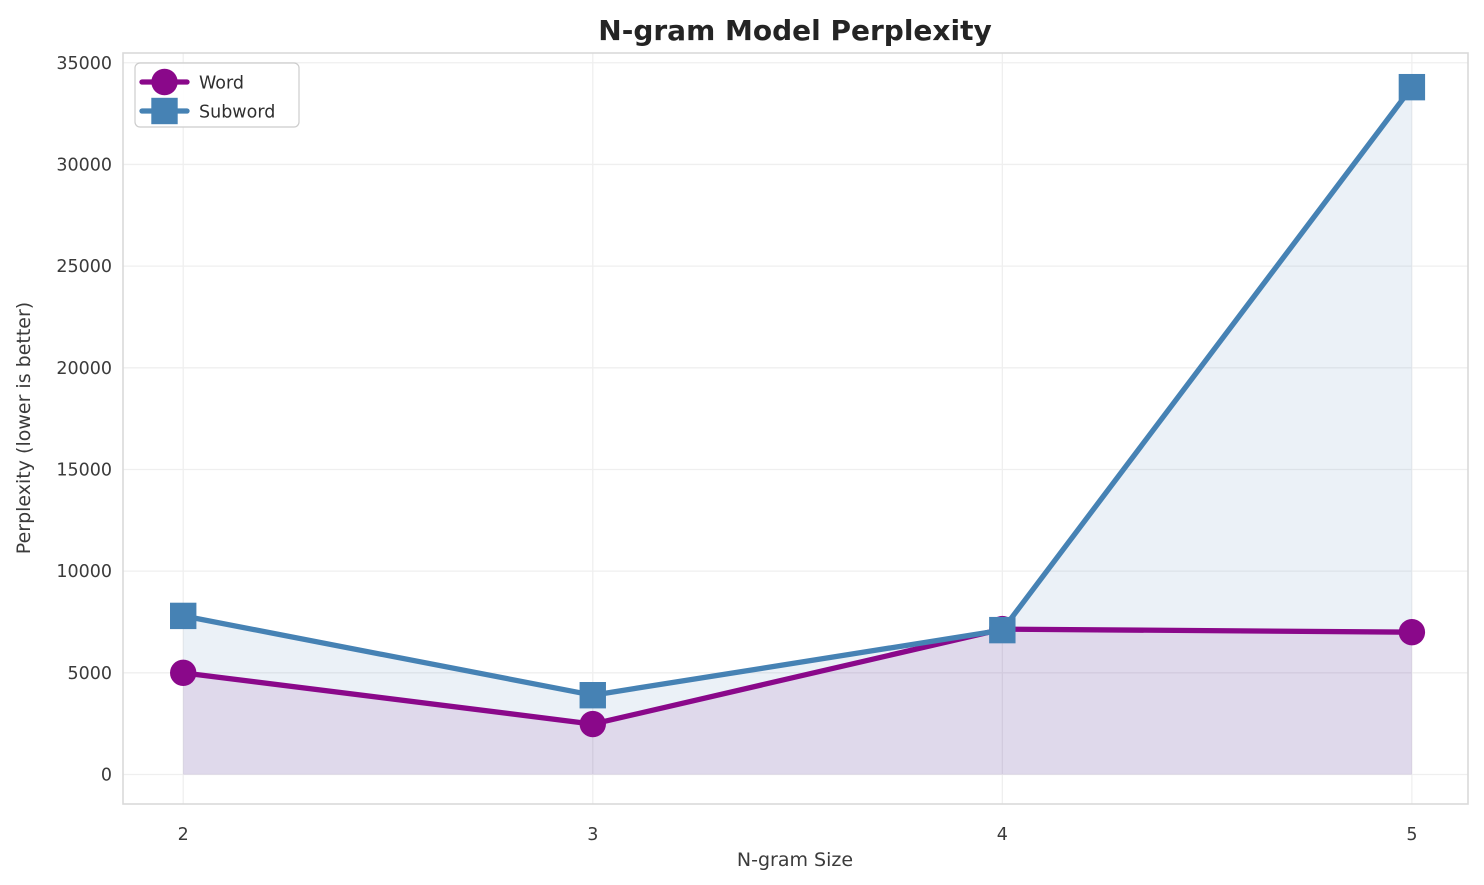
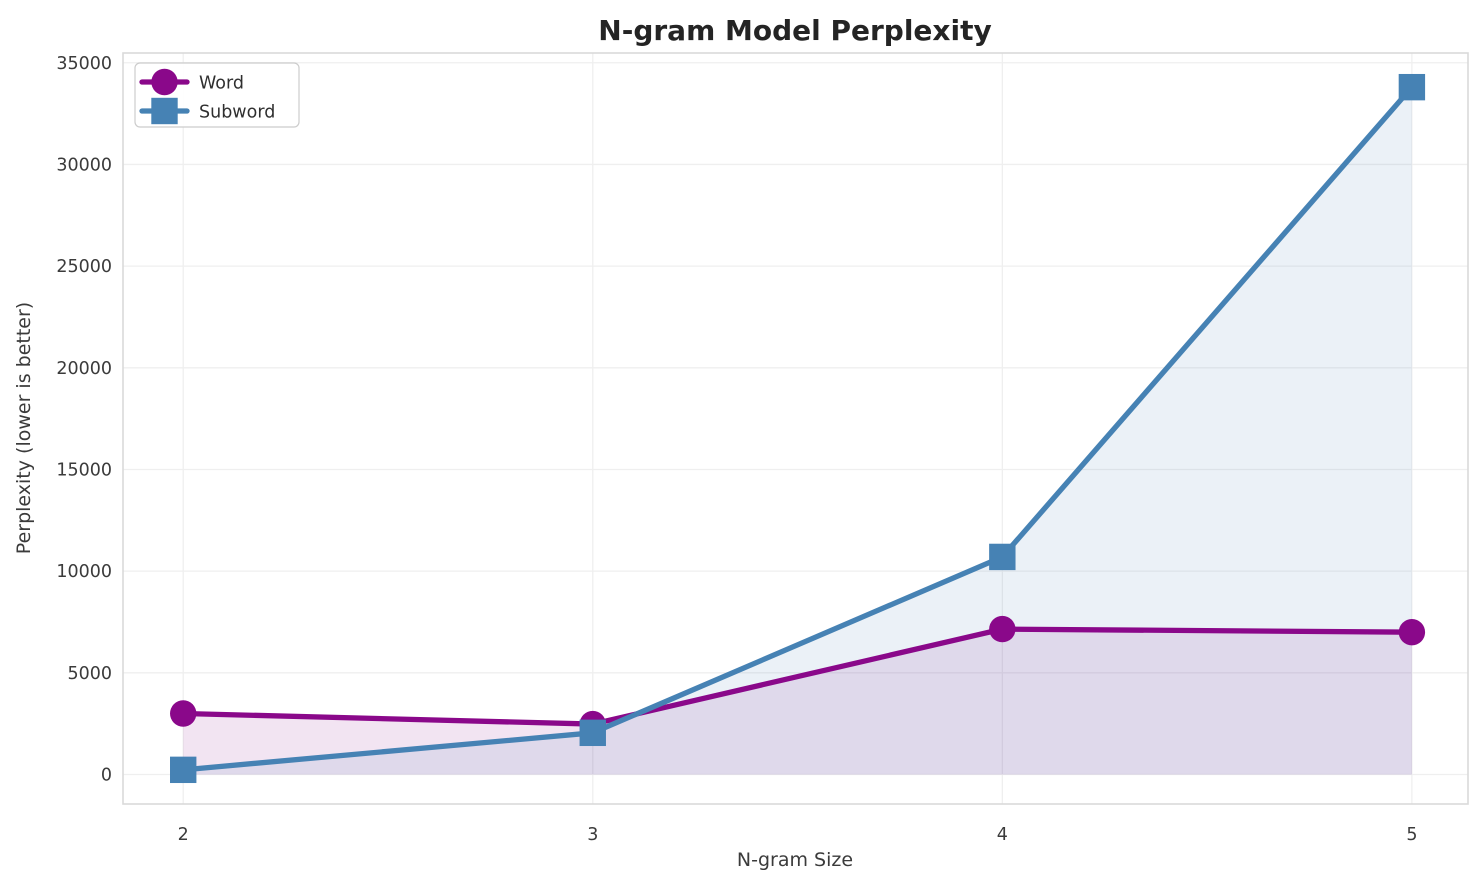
Word/2: 5000 -> 3000
Subword/2: 7800 -> 200
Subword/3: 3900 -> 2000
Subword/4: 7100 -> 10700
